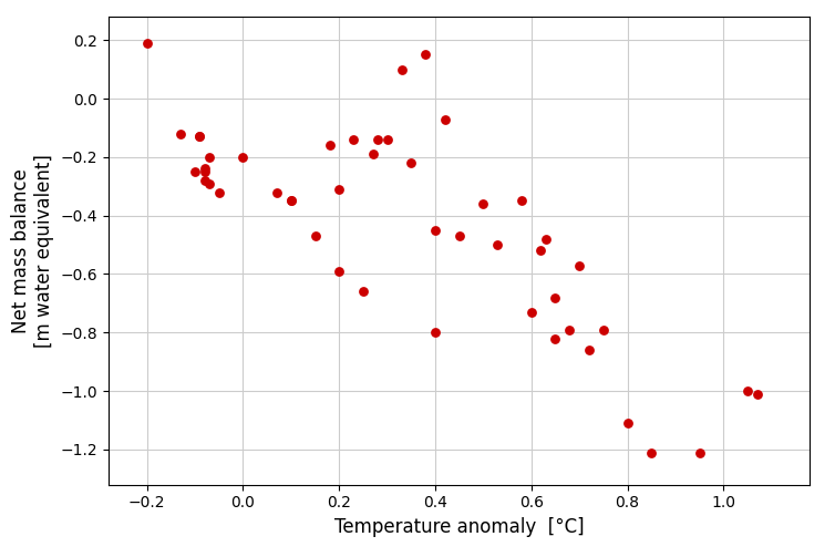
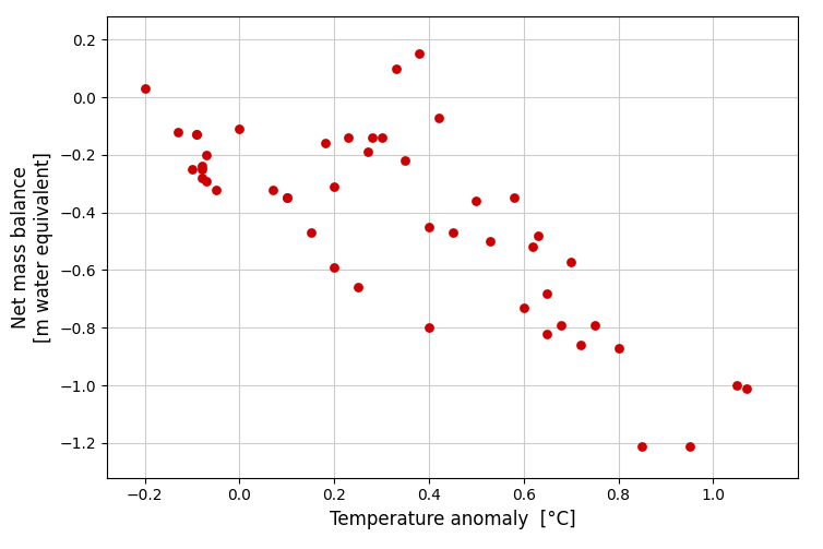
−0.2: 0.19 -> 0.03
0.0: -0.20 -> -0.11
0.8: -1.11 -> -0.87
